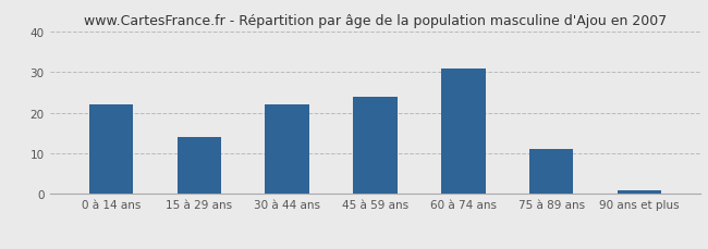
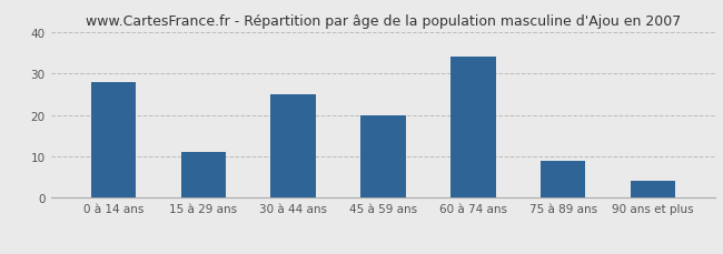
0 à 14 ans: 22 -> 28
15 à 29 ans: 14 -> 11
30 à 44 ans: 22 -> 25
45 à 59 ans: 24 -> 20
60 à 74 ans: 31 -> 34
75 à 89 ans: 11 -> 9
90 ans et plus: 1 -> 4
